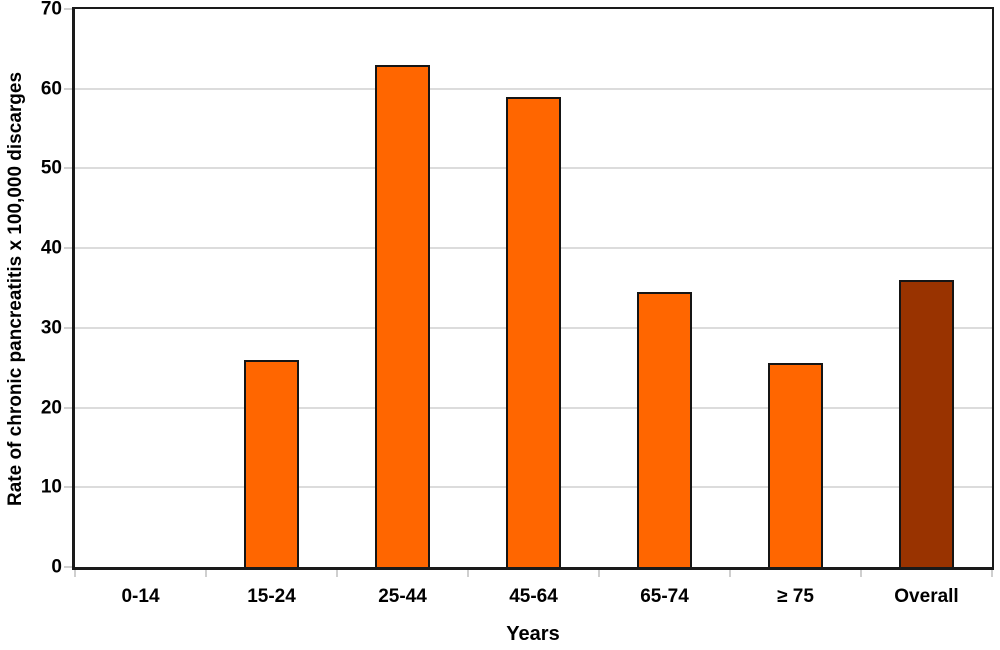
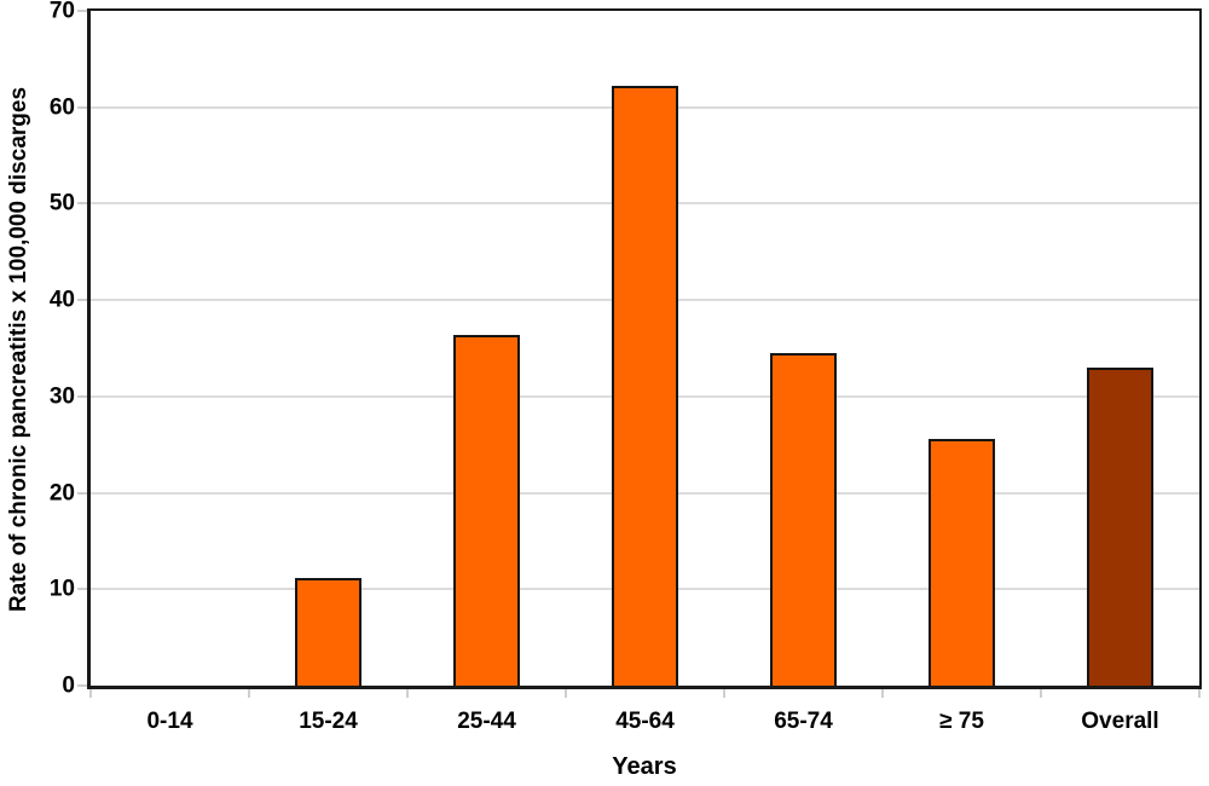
15-24: 26 -> 11
25-44: 63 -> 36
45-64: 59 -> 62
Overall: 36 -> 33
